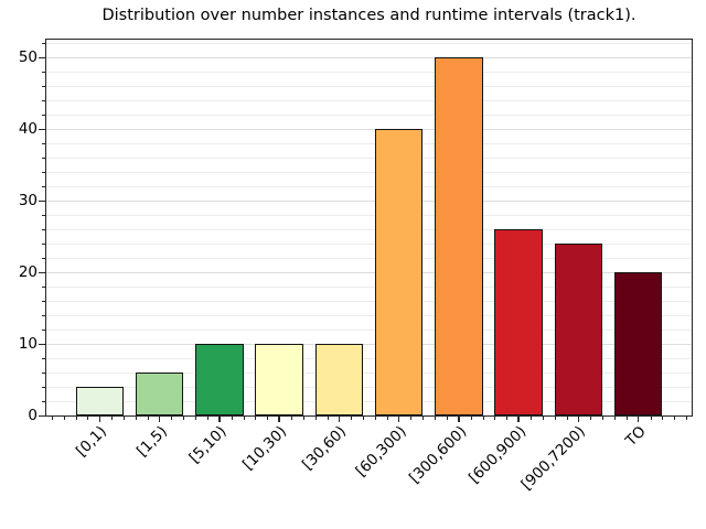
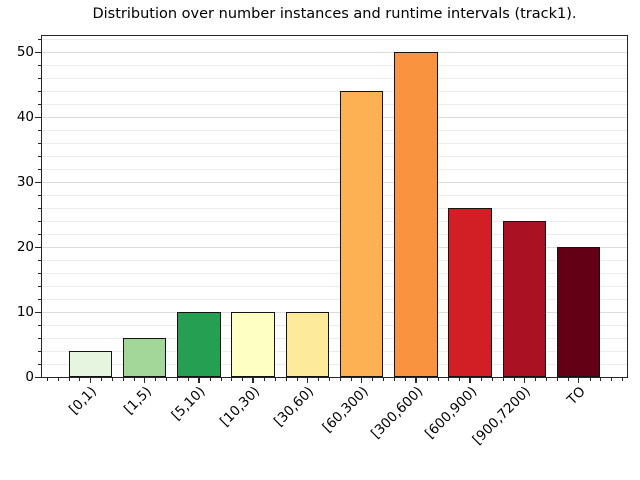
[60,300): 40 -> 44
